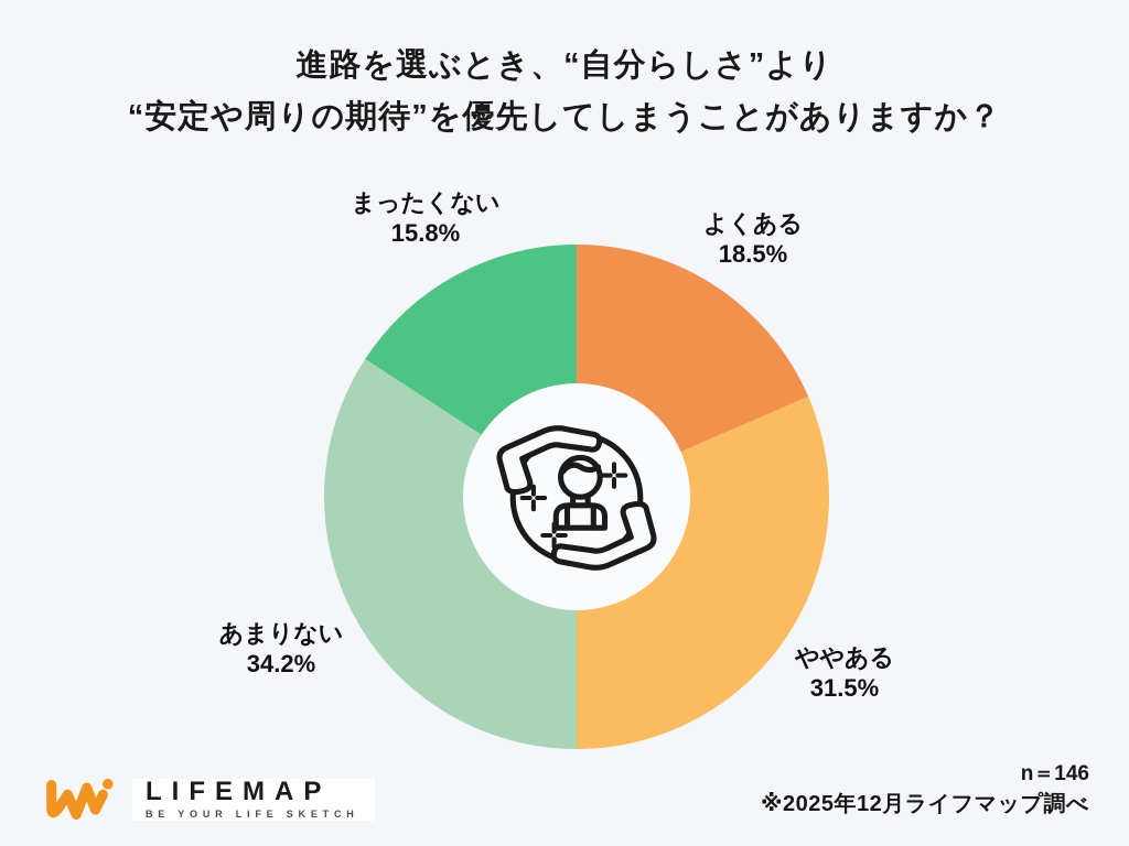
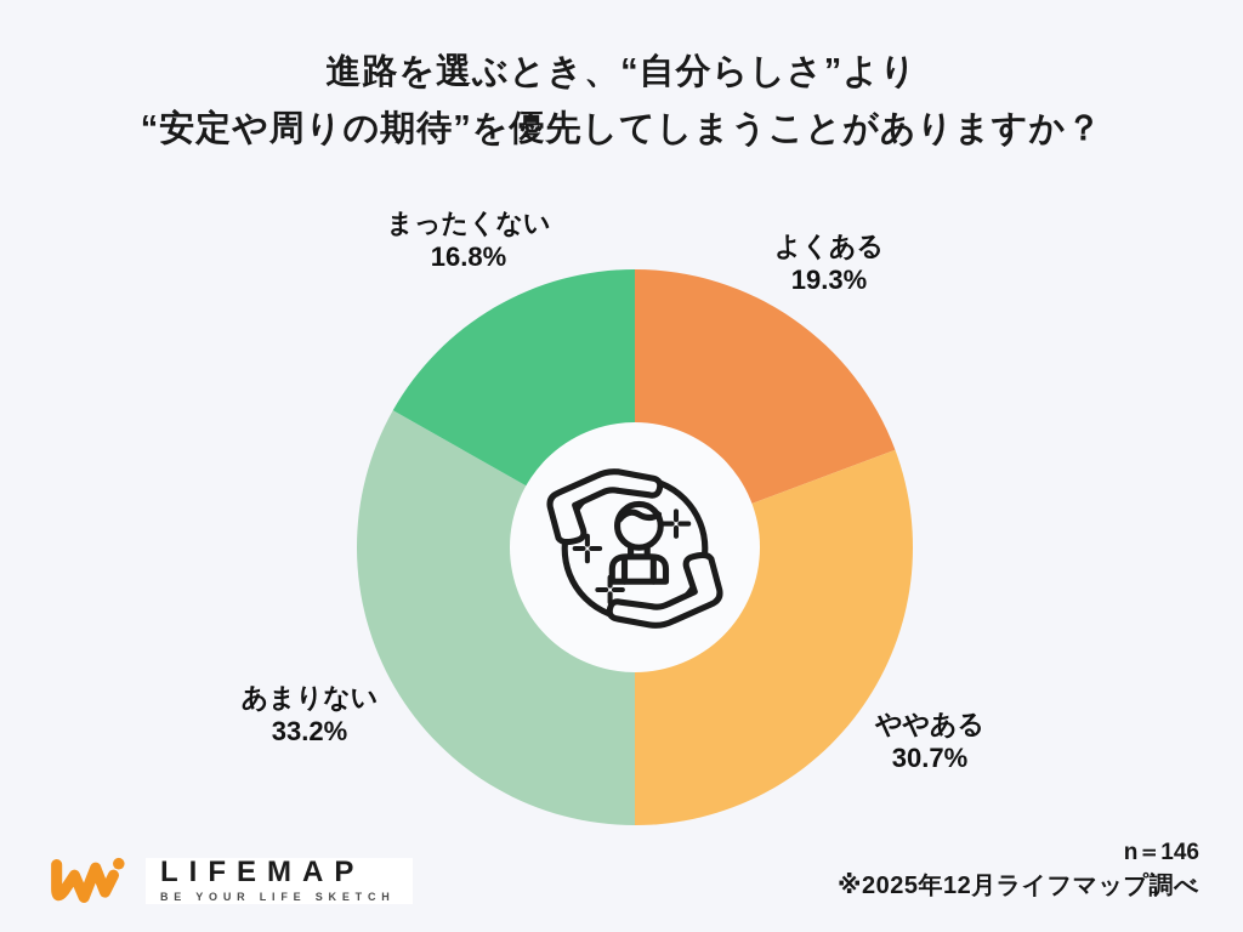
よくある: 18.5% -> 19.3%
ややある: 31.5% -> 30.7%
あまりない: 34.2% -> 33.2%
まったくない: 15.8% -> 16.8%
